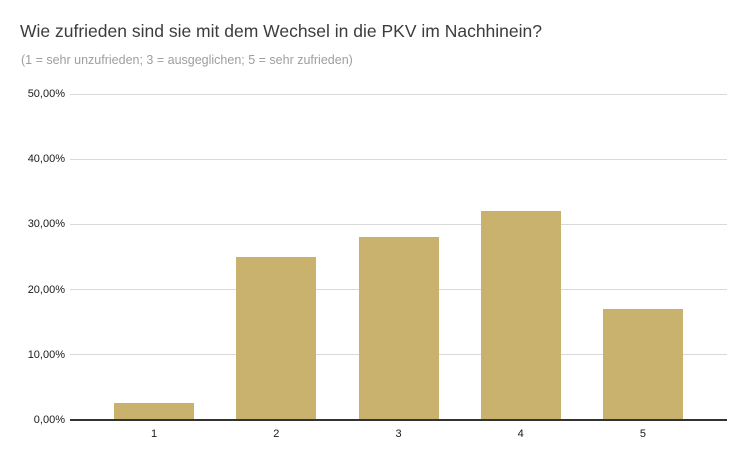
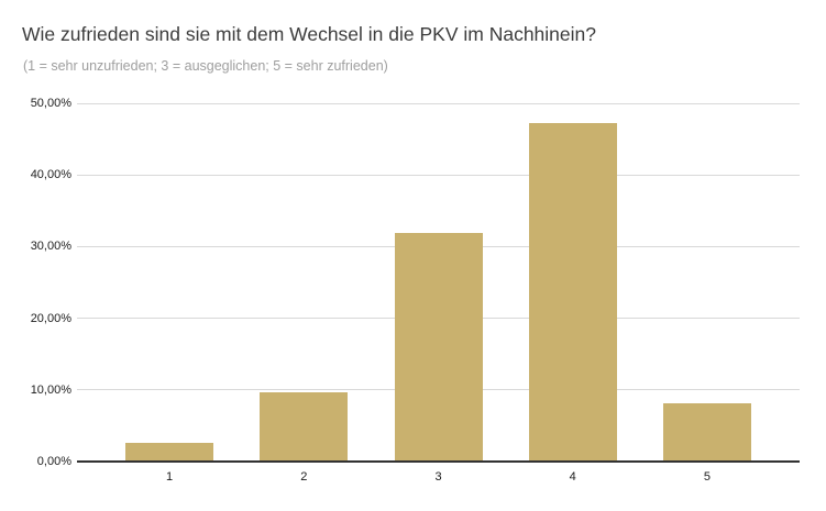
2: 25% -> 10%
3: 28% -> 32%
4: 32% -> 47%
5: 17% -> 8%
